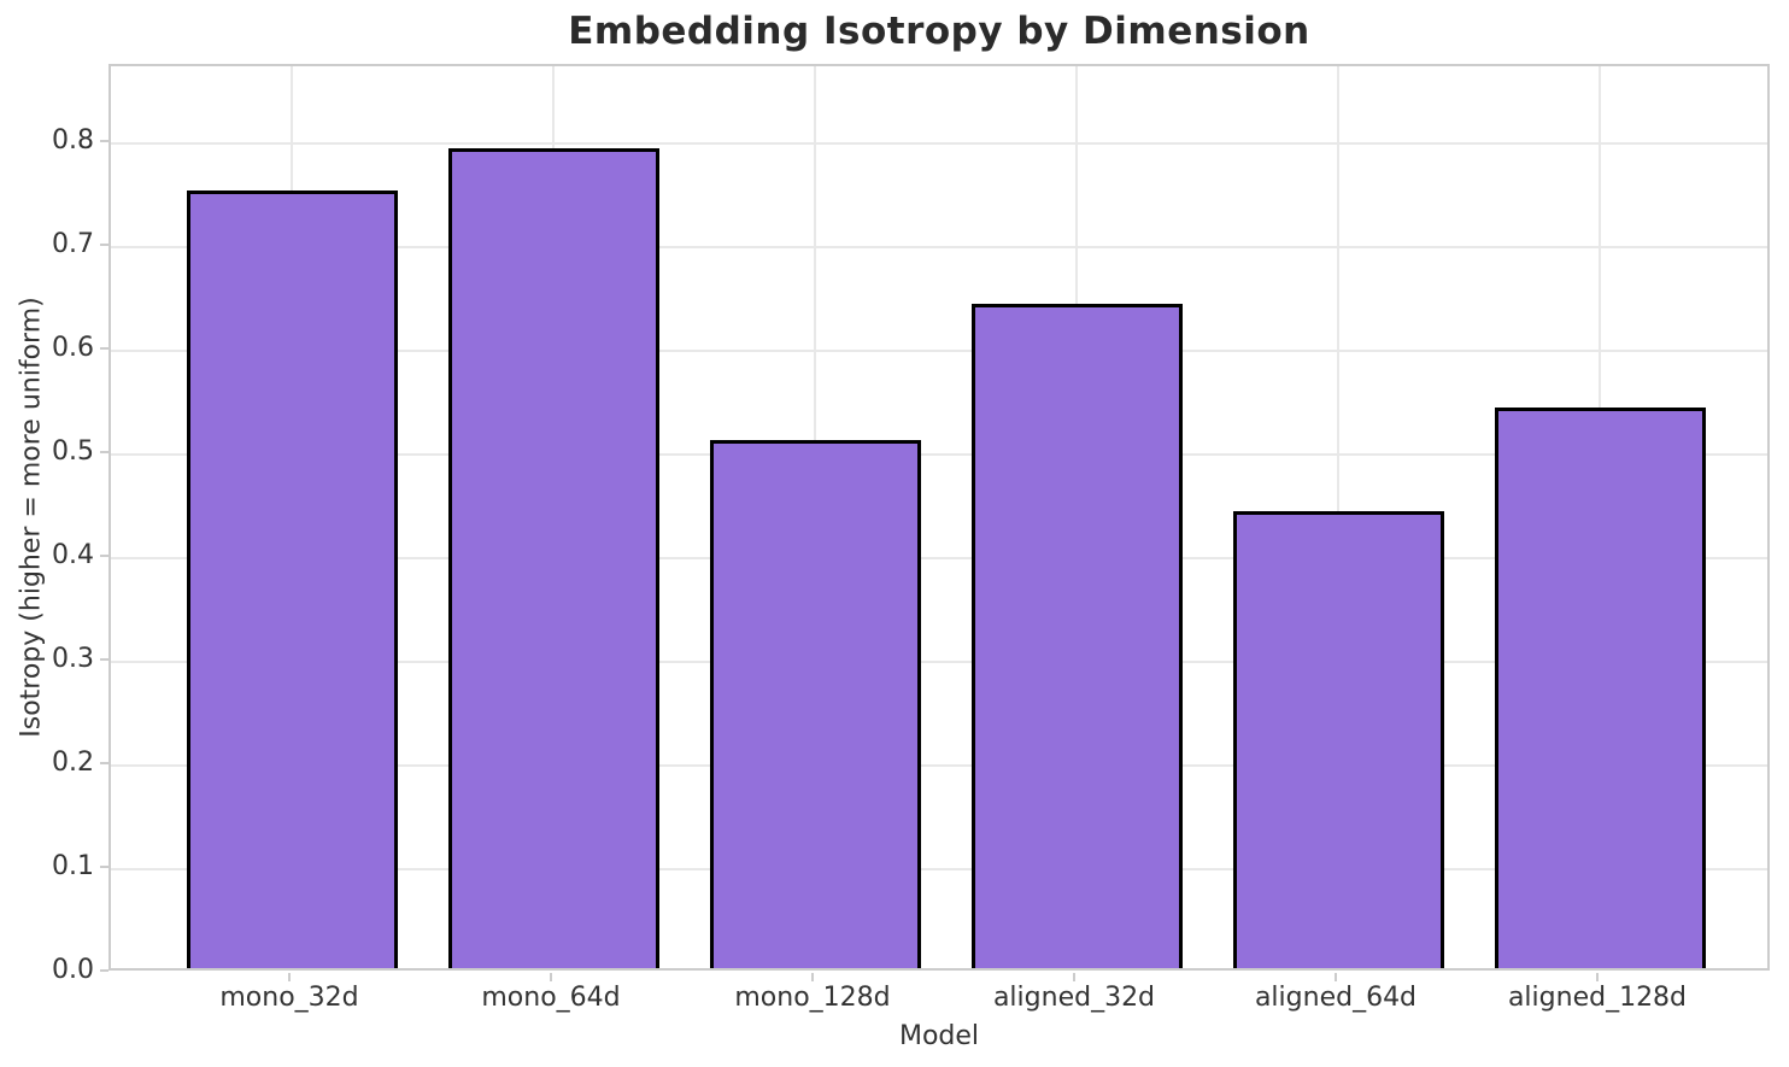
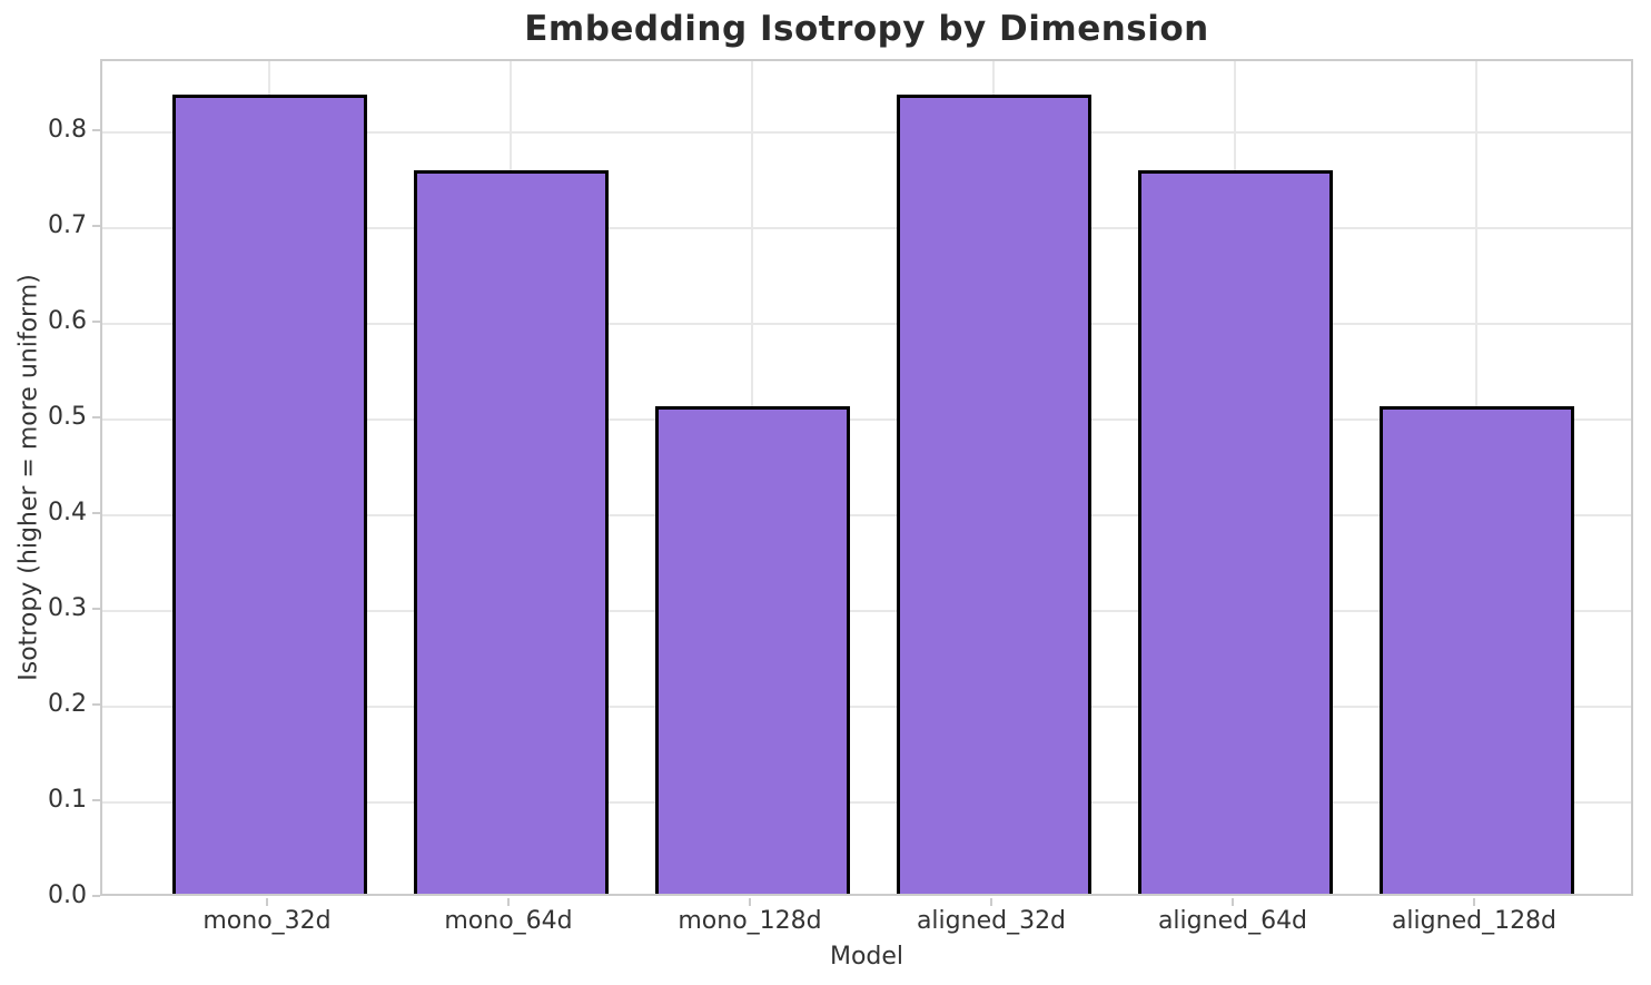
mono_32d: 0.75 -> 0.83
mono_64d: 0.79 -> 0.76
aligned_32d: 0.64 -> 0.83
aligned_64d: 0.44 -> 0.76
aligned_128d: 0.54 -> 0.51
